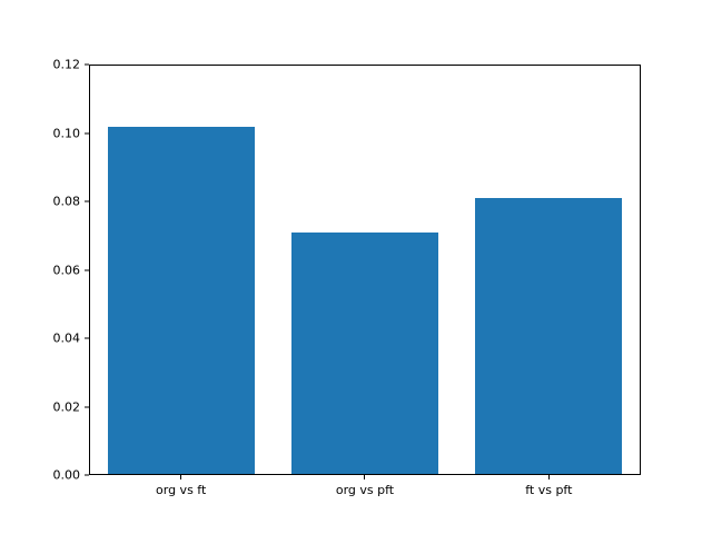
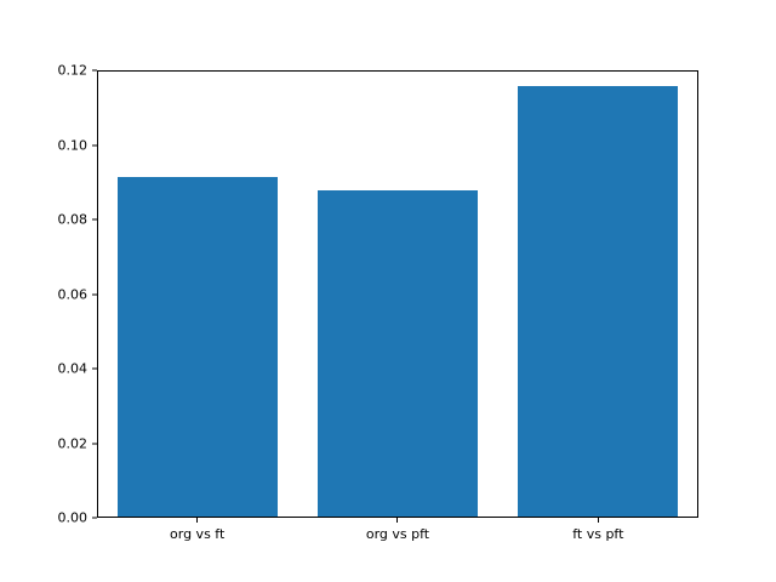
org vs ft: 0.102 -> 0.091
org vs pft: 0.071 -> 0.088
ft vs pft: 0.081 -> 0.116
